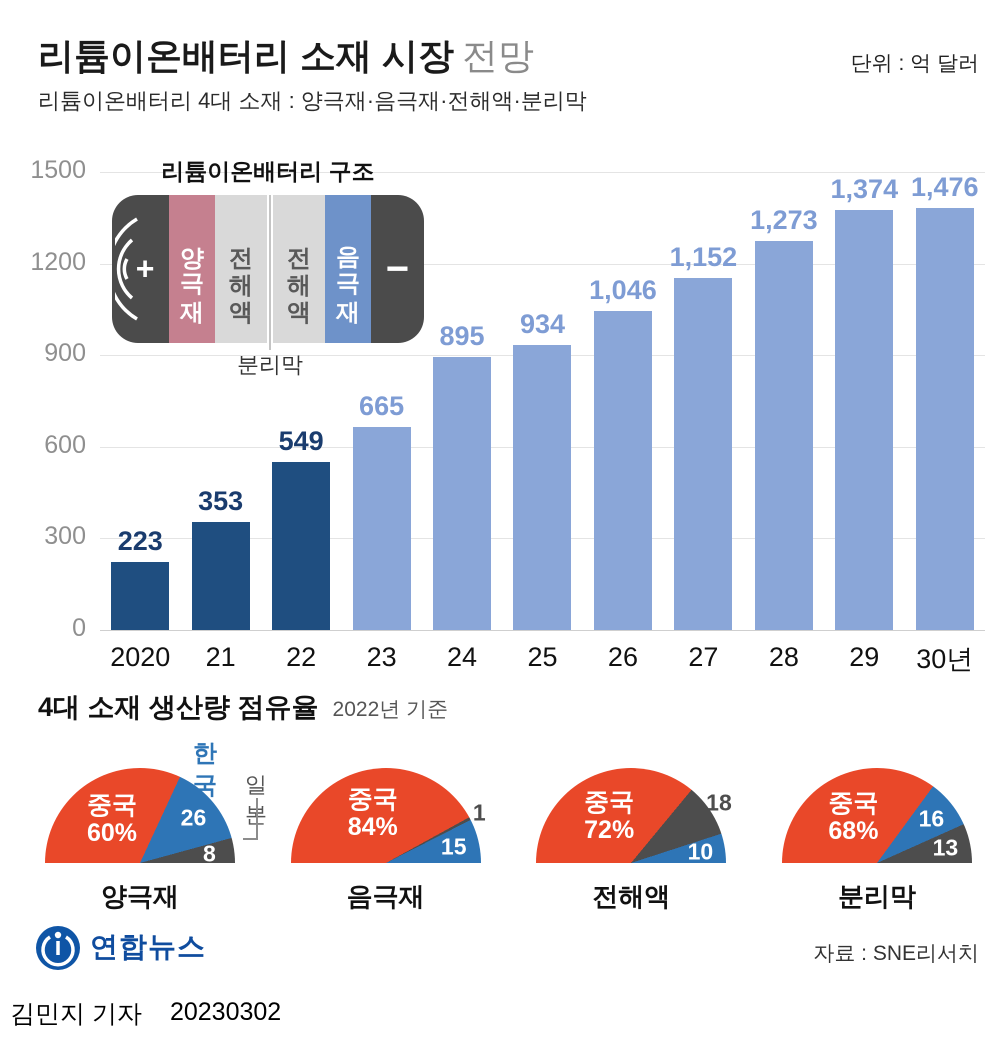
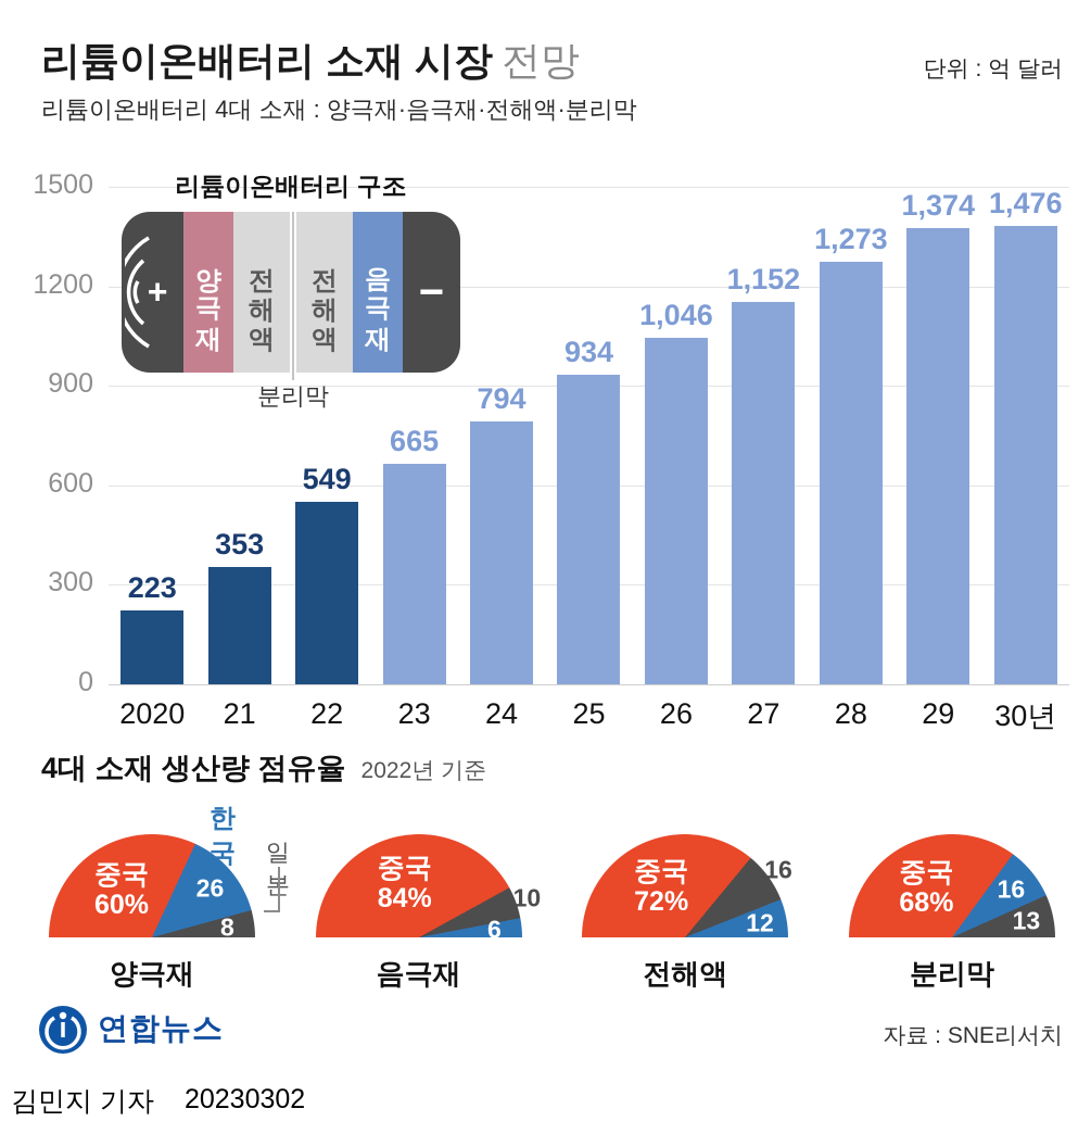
리튬이온배터리 소재 시장 전망/24: 895 -> 794
음극재/일본: 1 -> 10
음극재/한국: 15 -> 6
전해액/일본: 18 -> 16
전해액/한국: 10 -> 12
